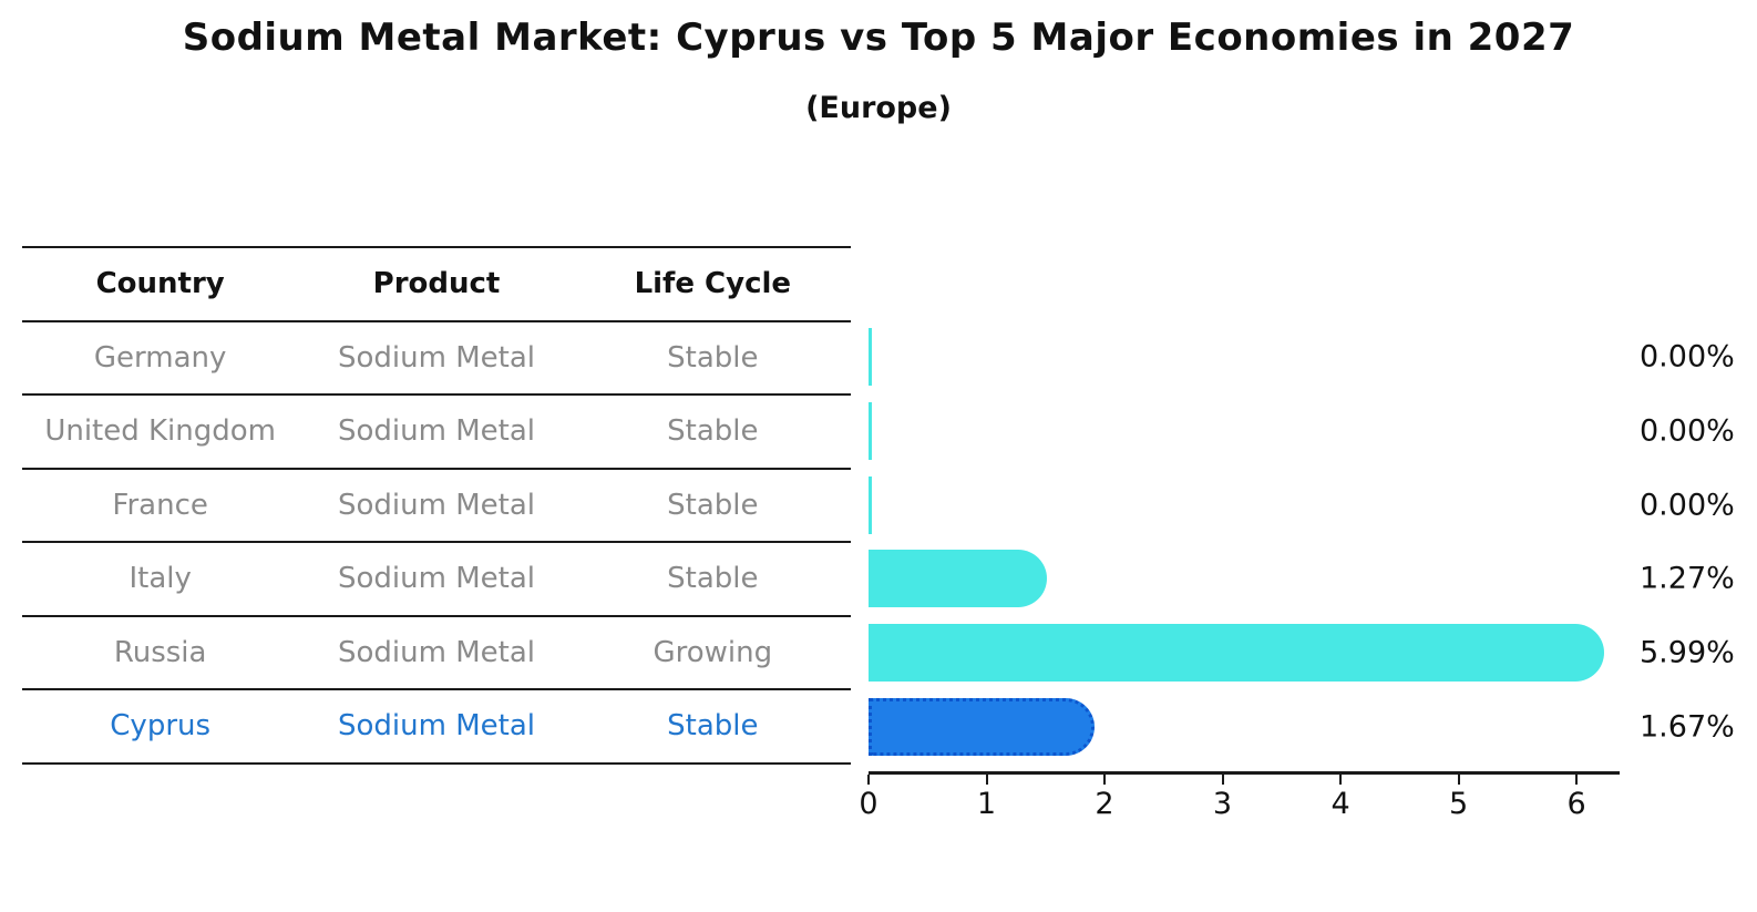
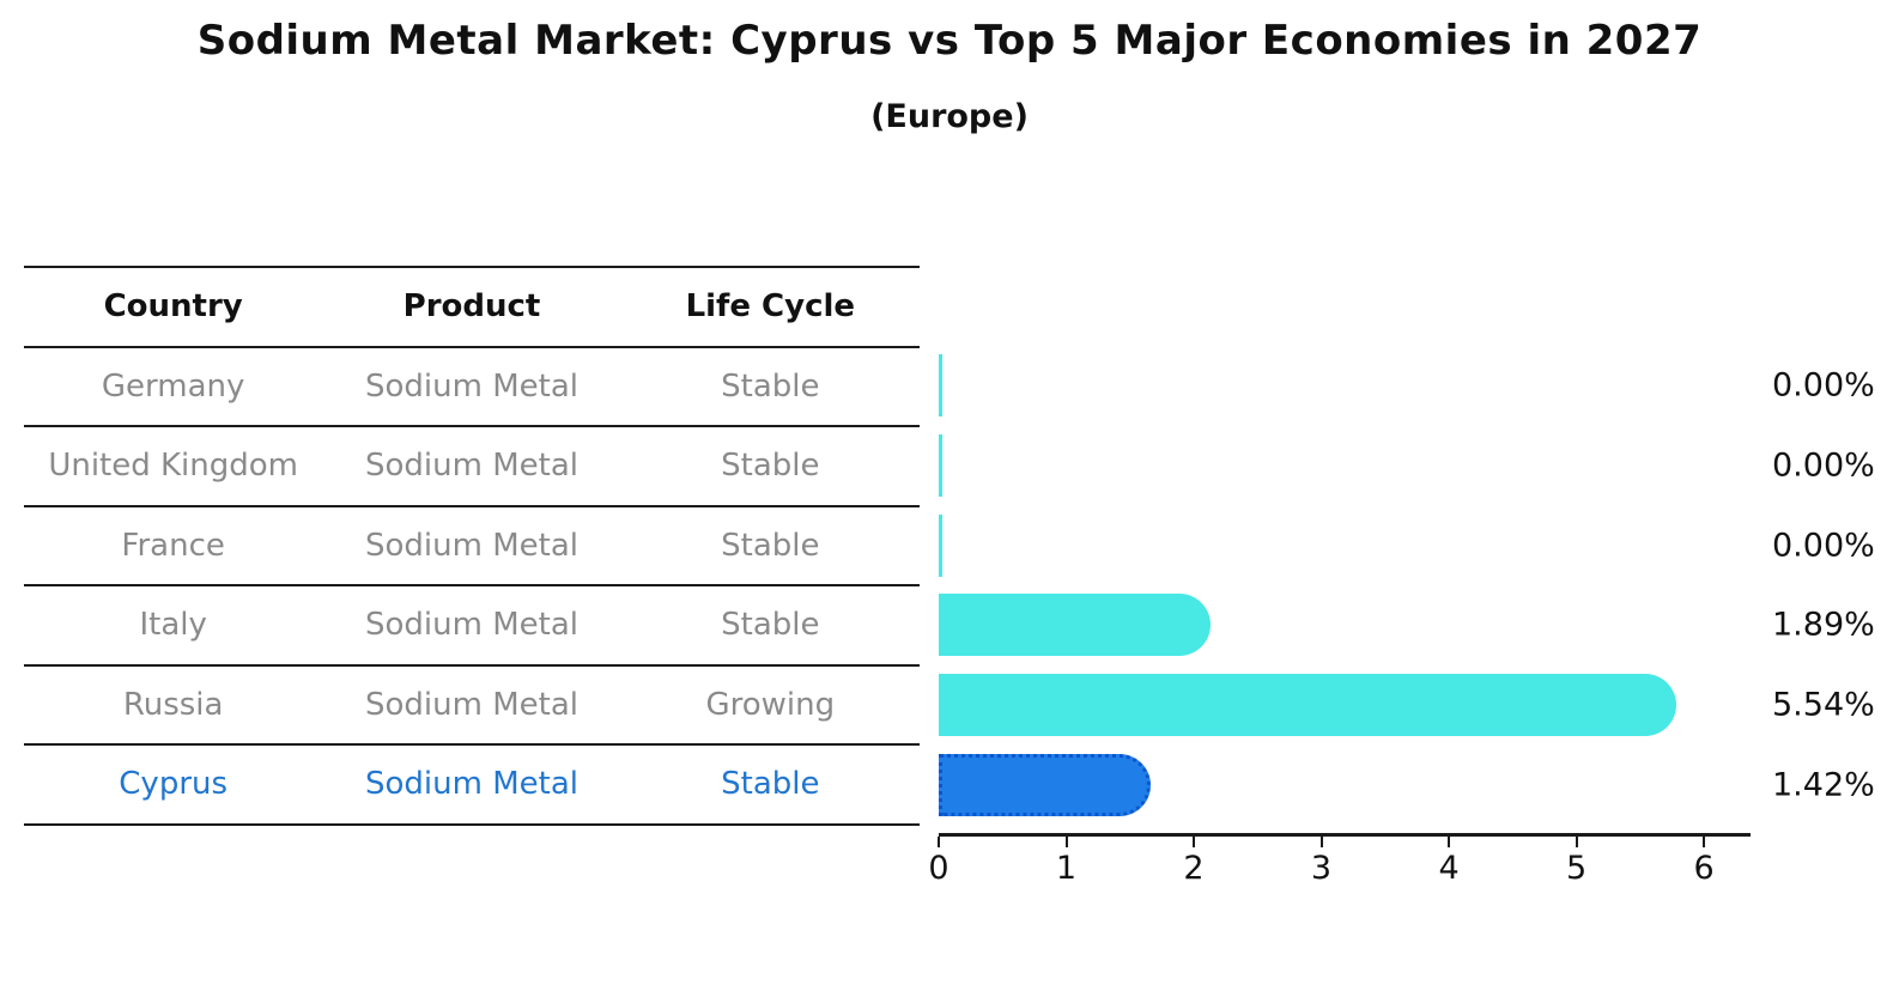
Italy: 1.27% -> 1.89%
Russia: 5.99% -> 5.54%
Cyprus: 1.67% -> 1.42%
